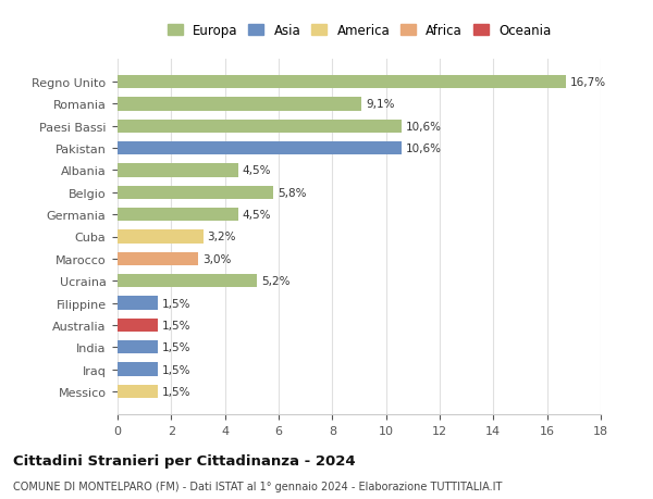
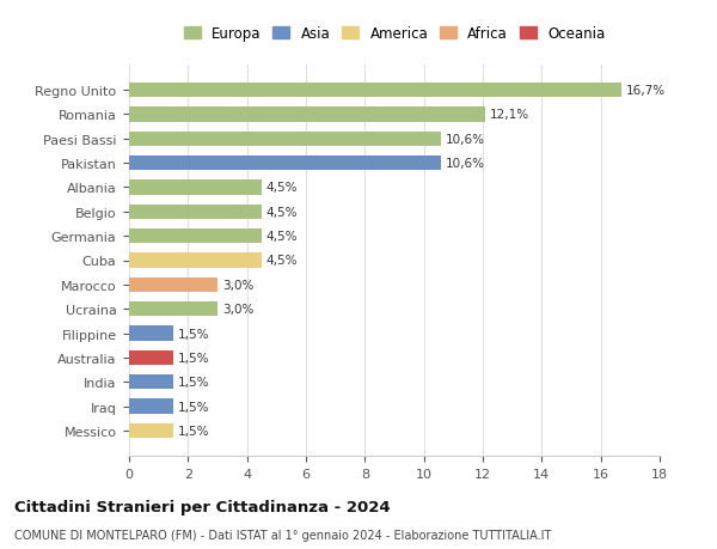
Romania: 9,1% -> 12,1%
Belgio: 5,8% -> 4,5%
Cuba: 3,2% -> 4,5%
Ucraina: 5,2% -> 3,0%
